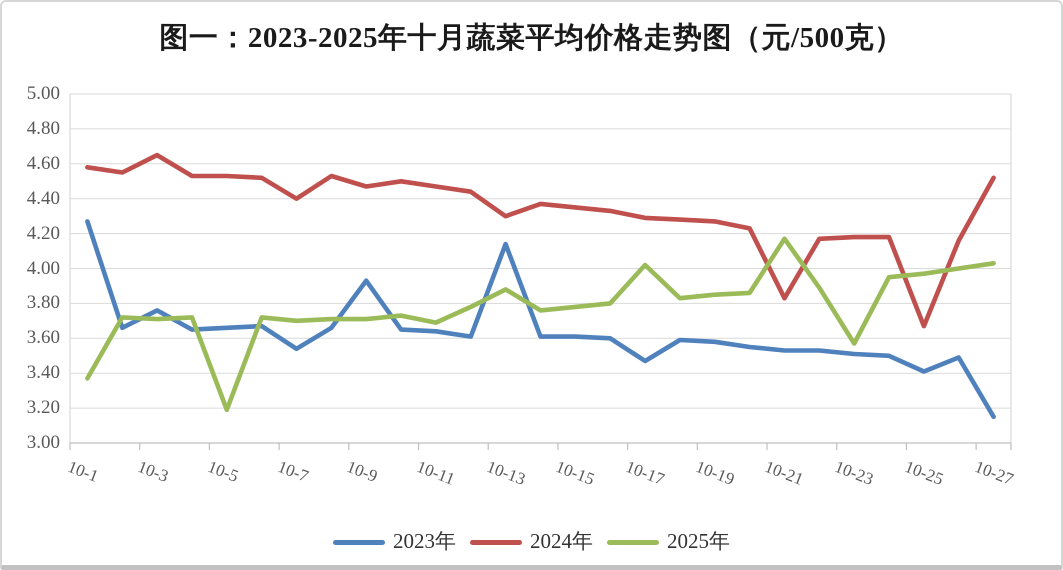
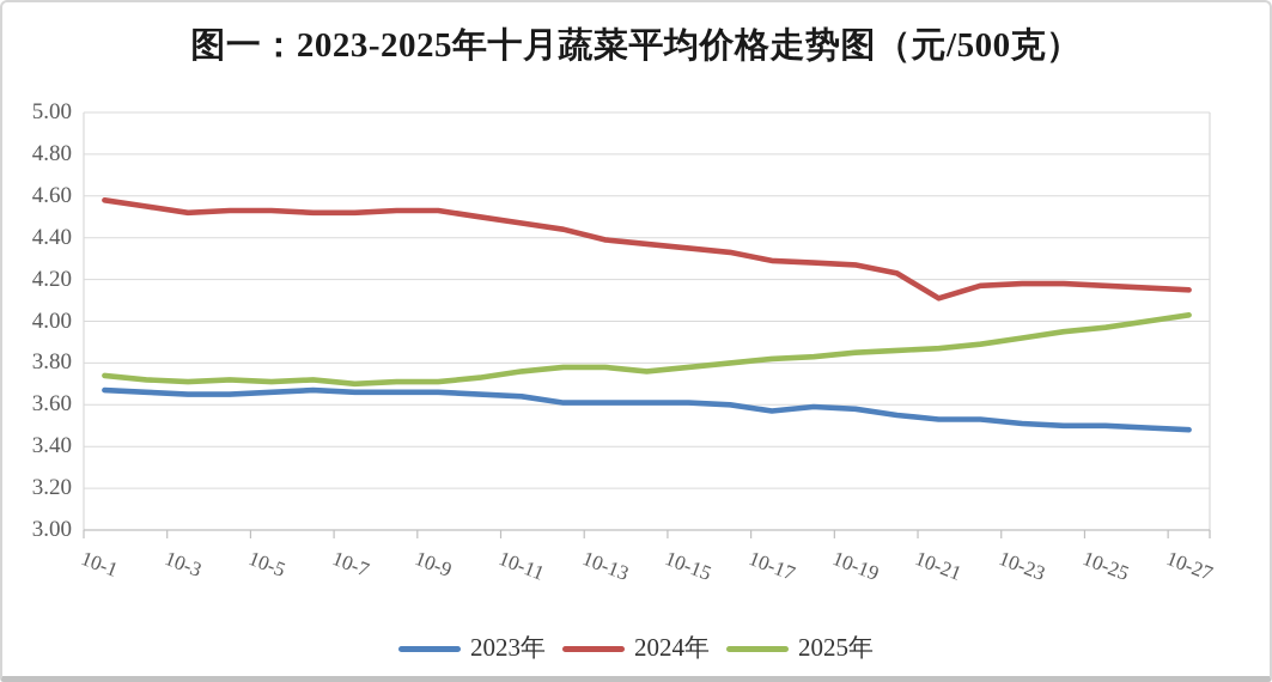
2023年/10-1: 4.27 -> 3.67
2025年/10-1: 3.37 -> 3.74
2023年/10-3: 3.76 -> 3.65
2024年/10-3: 4.65 -> 4.52
2025年/10-5: 3.19 -> 3.71
2023年/10-7: 3.54 -> 3.66
2024年/10-7: 4.40 -> 4.52
2023年/10-9: 3.93 -> 3.66
2024年/10-9: 4.47 -> 4.53
2025年/10-11: 3.69 -> 3.76
2023年/10-13: 4.14 -> 3.61
2024年/10-13: 4.30 -> 4.39
2025年/10-13: 3.88 -> 3.78
2023年/10-17: 3.47 -> 3.57
2025年/10-17: 4.02 -> 3.82
2024年/10-21: 3.83 -> 4.11
2025年/10-21: 4.17 -> 3.87
2025年/10-23: 3.57 -> 3.92
2023年/10-25: 3.41 -> 3.50
2024年/10-25: 3.67 -> 4.17
2023年/10-27: 3.15 -> 3.48
2024年/10-27: 4.52 -> 4.15
